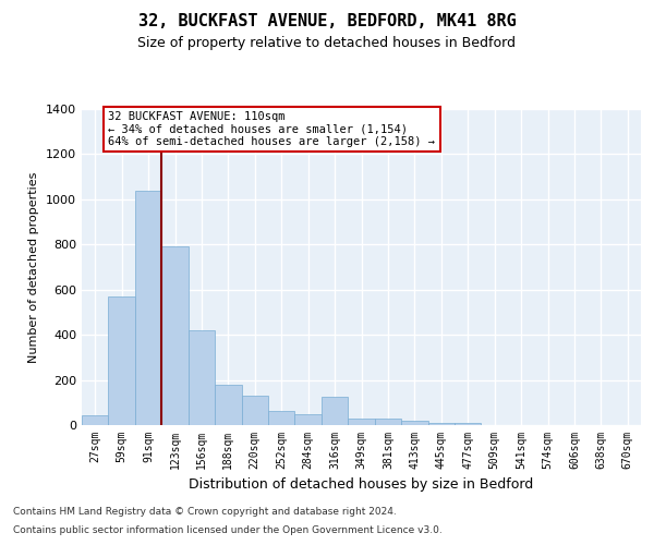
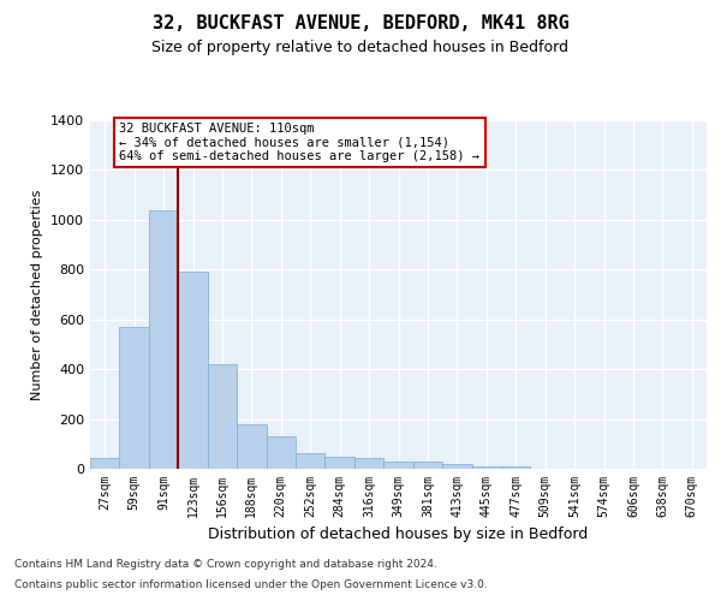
316sqm: 125 -> 45
